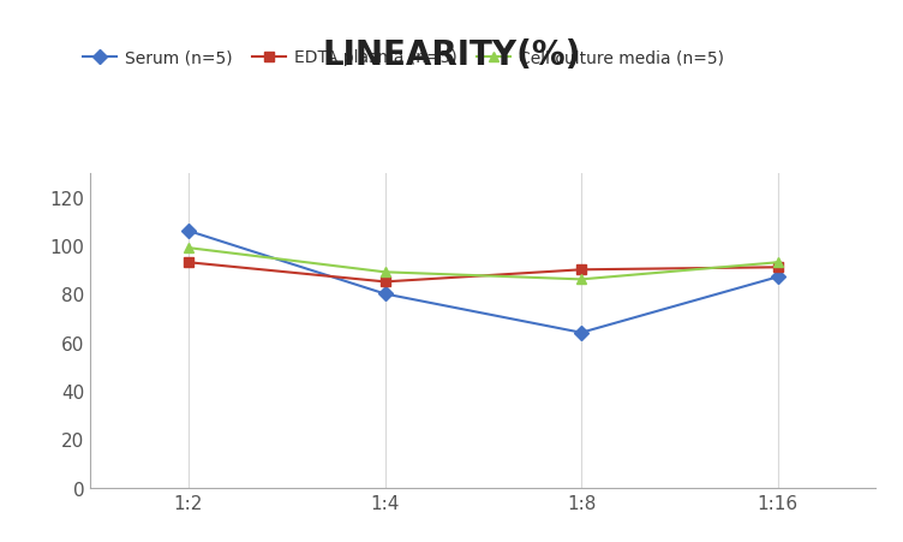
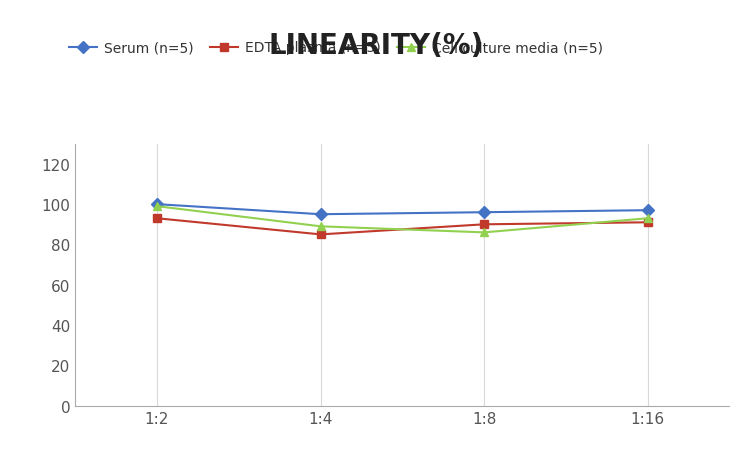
Serum (n=5)/1:2: 106 -> 100
Serum (n=5)/1:4: 80 -> 95
Serum (n=5)/1:8: 64 -> 96
Serum (n=5)/1:16: 87 -> 97
